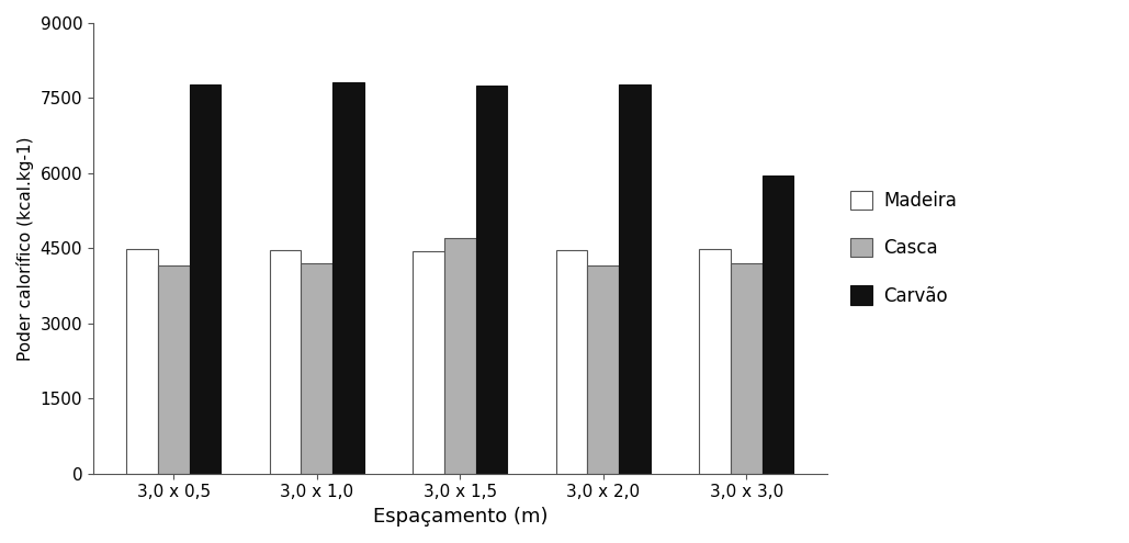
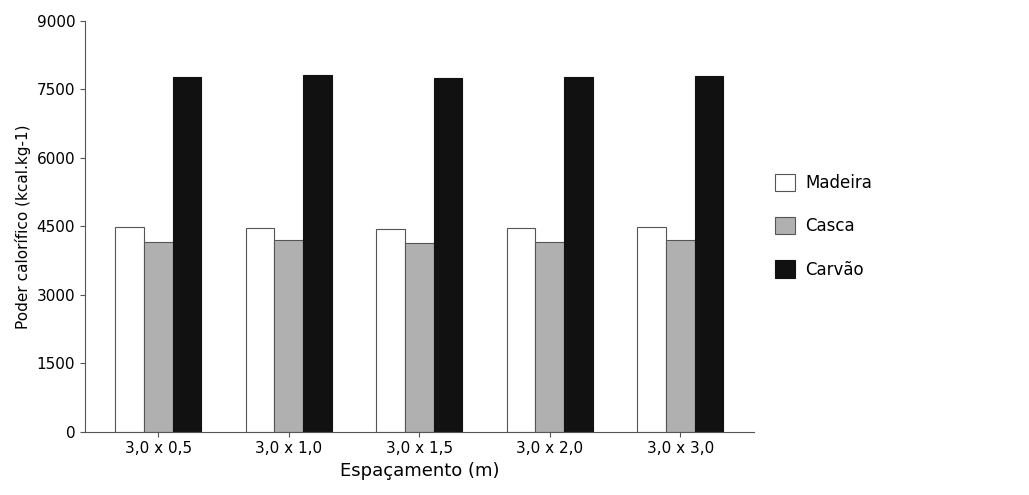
Casca/3,0 x 1,5: 4700 -> 4130
Carvão/3,0 x 3,0: 5950 -> 7800
